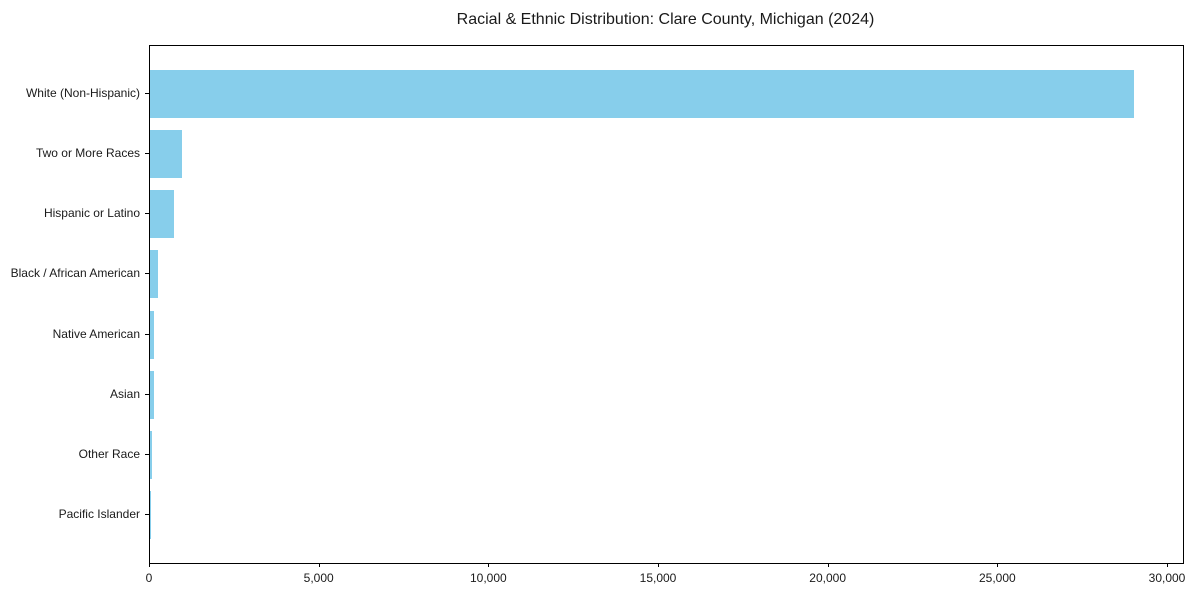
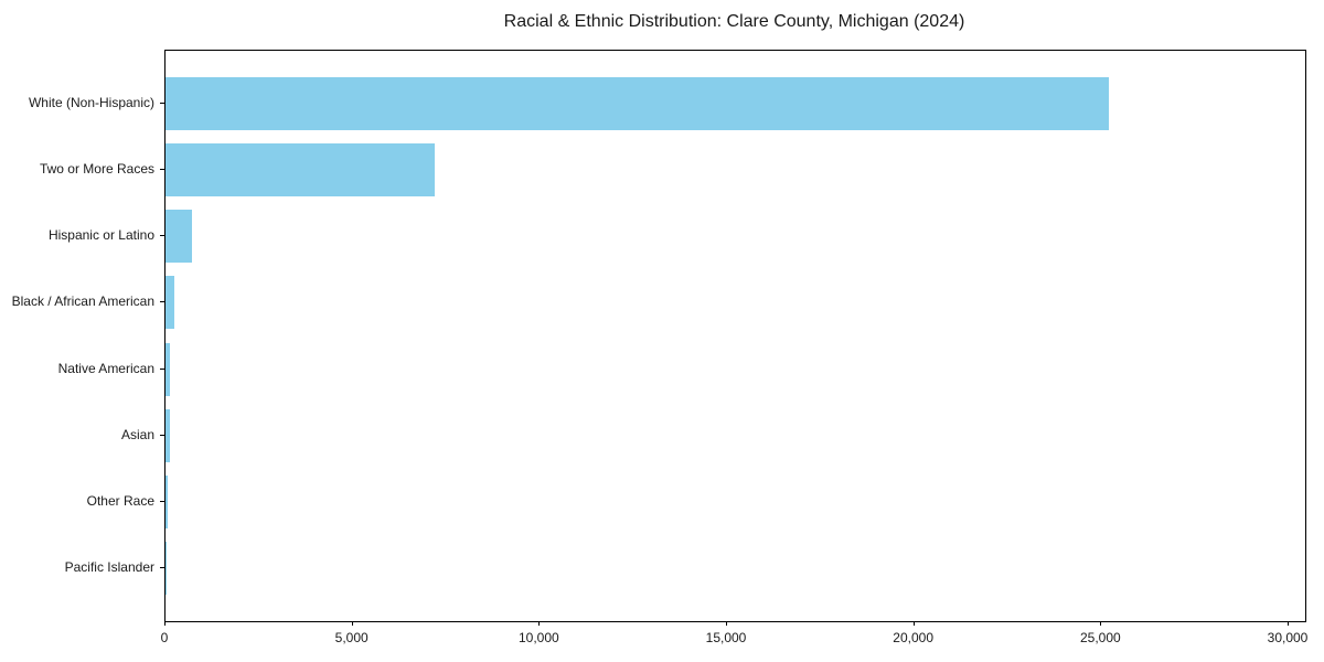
White (Non-Hispanic): 29000 -> 25200
Two or More Races: 900 -> 7200
